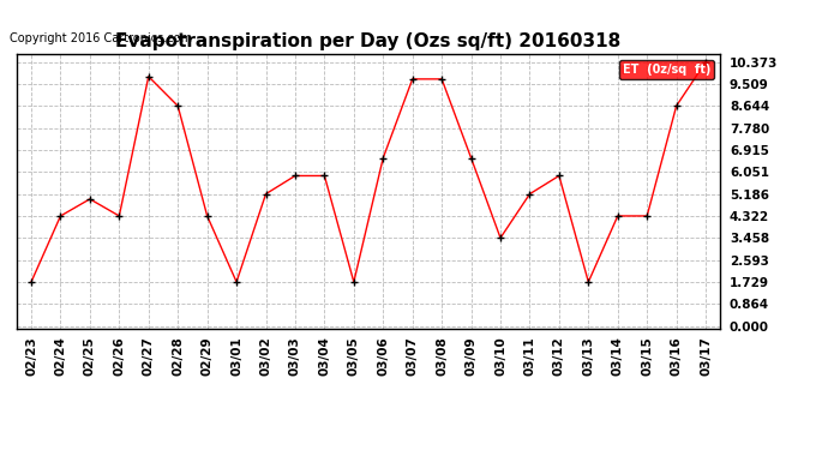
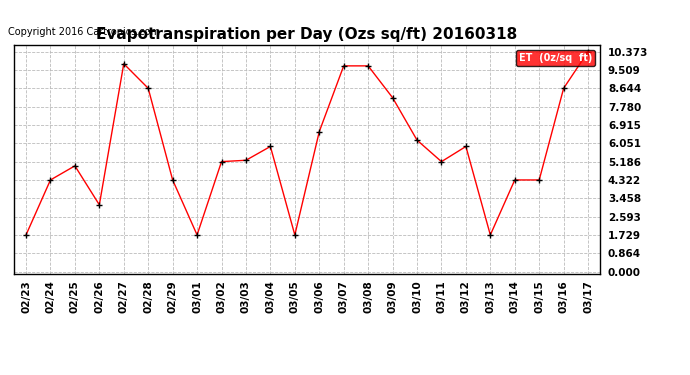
02/26: 4.32 -> 3.15
03/03: 5.90 -> 5.25
03/09: 6.60 -> 8.20
03/10: 3.46 -> 6.20
